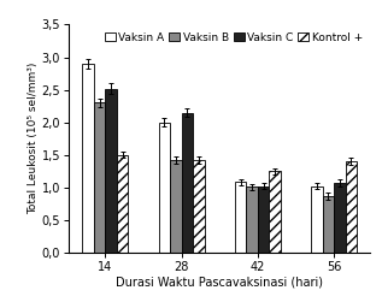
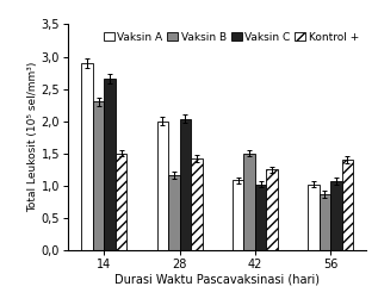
Vaksin C/14: 2,52 -> 2,66
Vaksin B/28: 1,42 -> 1,16
Vaksin C/28: 2,15 -> 2,04
Vaksin B/42: 1,01 -> 1,50
